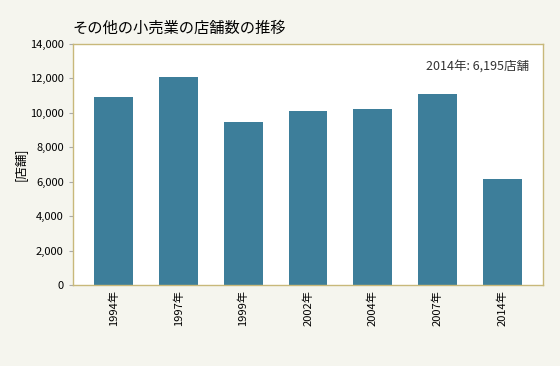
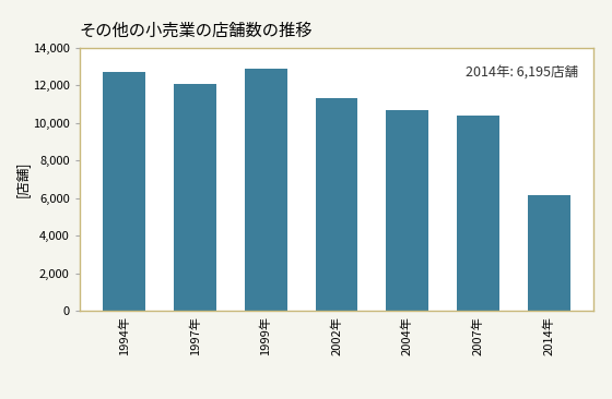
1994年: 10,900 -> 12,700
1999年: 9,500 -> 12,900
2002年: 10,100 -> 11,400
2004年: 10,200 -> 10,700
2007年: 11,100 -> 10,400
